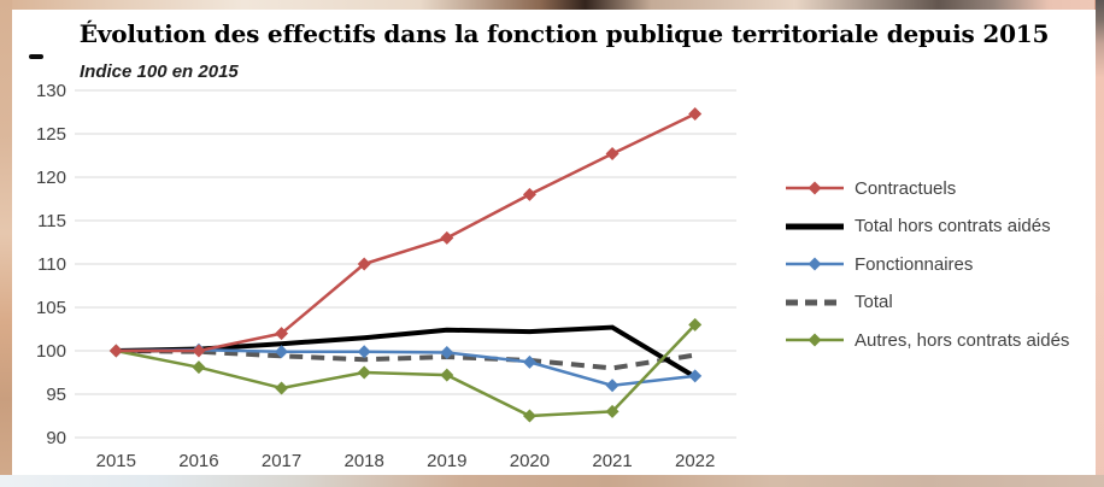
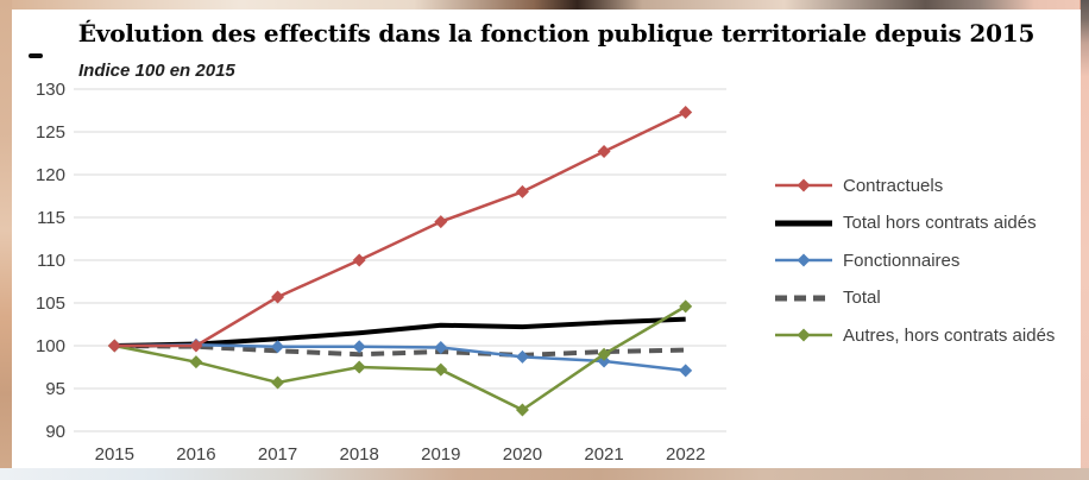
Contractuels/2017: 102 -> 106
Contractuels/2019: 113 -> 114
Fonctionnaires/2021: 96 -> 98
Total/2021: 98 -> 99
Autres, hors contrats aidés/2021: 93 -> 99
Total hors contrats aidés/2022: 97 -> 103
Autres, hors contrats aidés/2022: 103 -> 105
